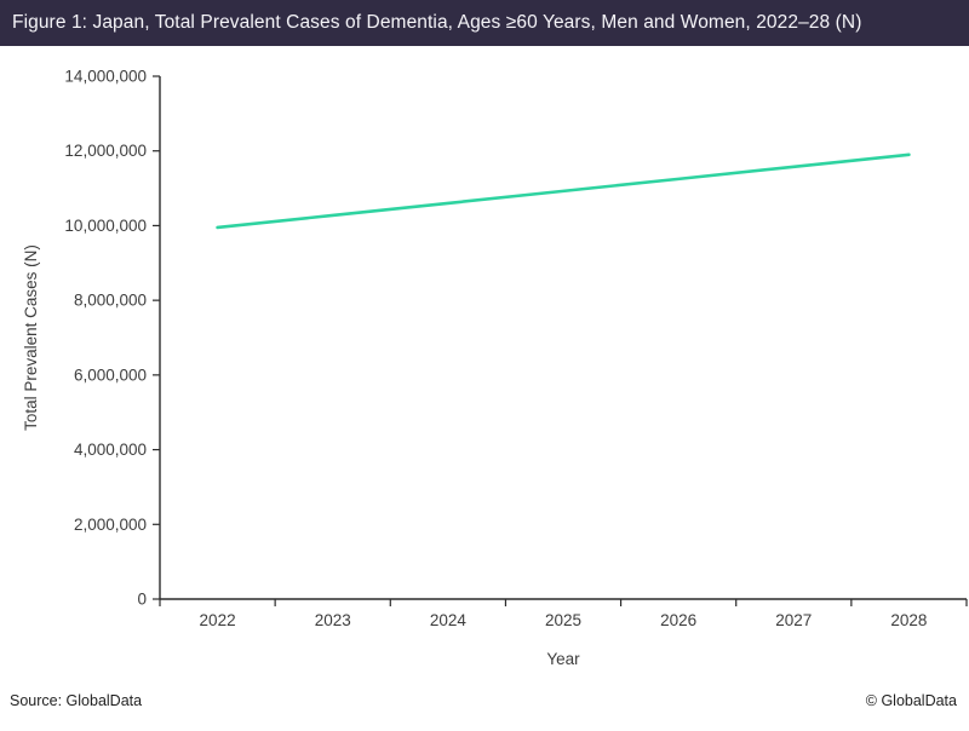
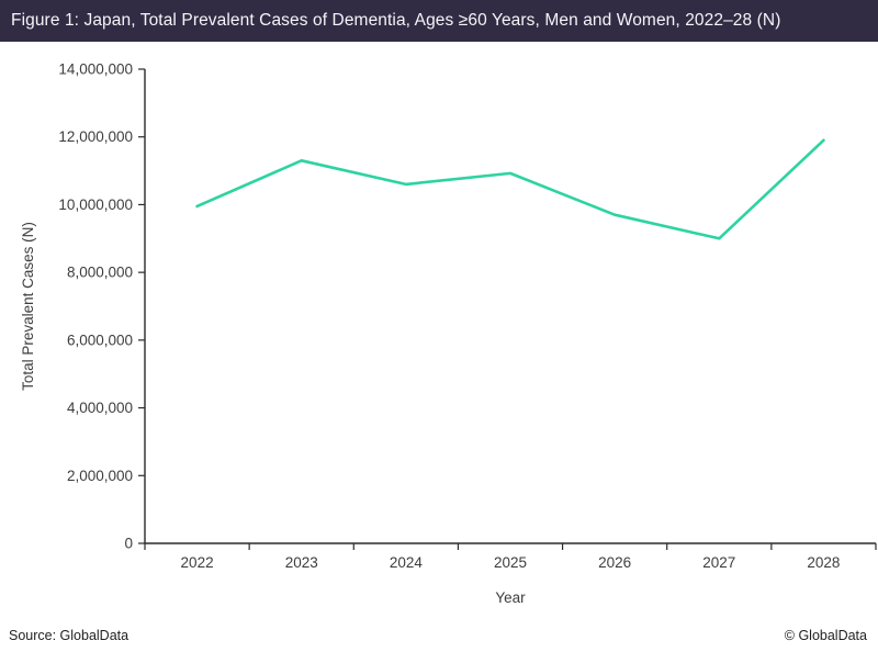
2023: 10300000 -> 11300000
2026: 11200000 -> 9700000
2027: 11600000 -> 9000000
